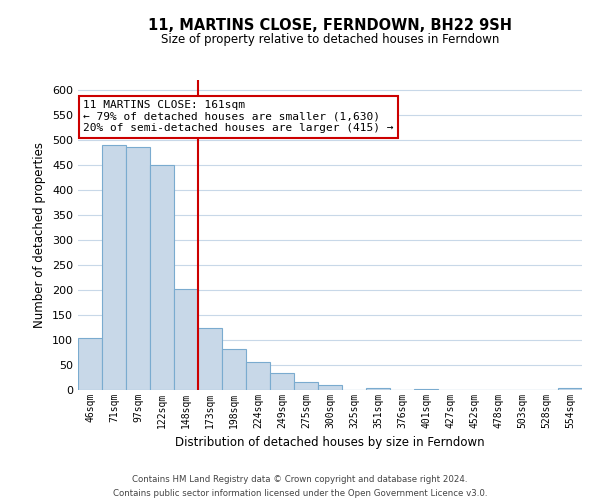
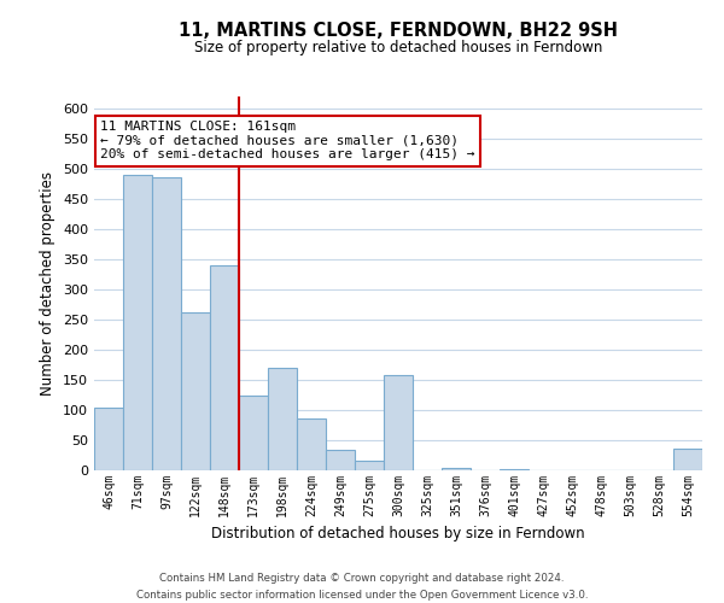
122sqm: 450 -> 262
148sqm: 202 -> 340
198sqm: 83 -> 170
224sqm: 57 -> 86
300sqm: 10 -> 158
554sqm: 5 -> 36
